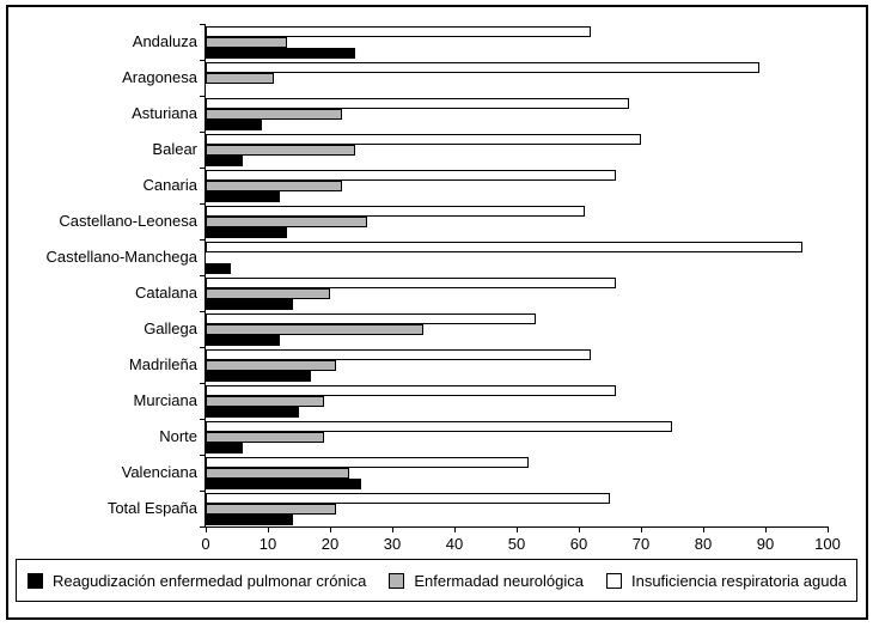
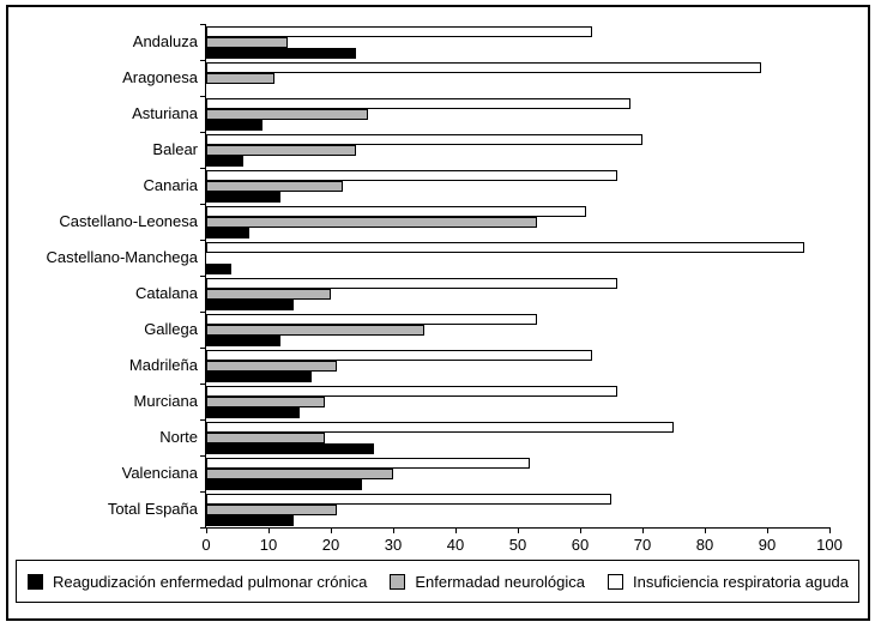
Enfermadad neurológica/Asturiana: 22 -> 26
Reagudización enfermedad pulmonar crónica/Castellano-Leonesa: 13 -> 7
Enfermadad neurológica/Castellano-Leonesa: 26 -> 53
Reagudización enfermedad pulmonar crónica/Norte: 6 -> 27
Enfermadad neurológica/Valenciana: 23 -> 30
